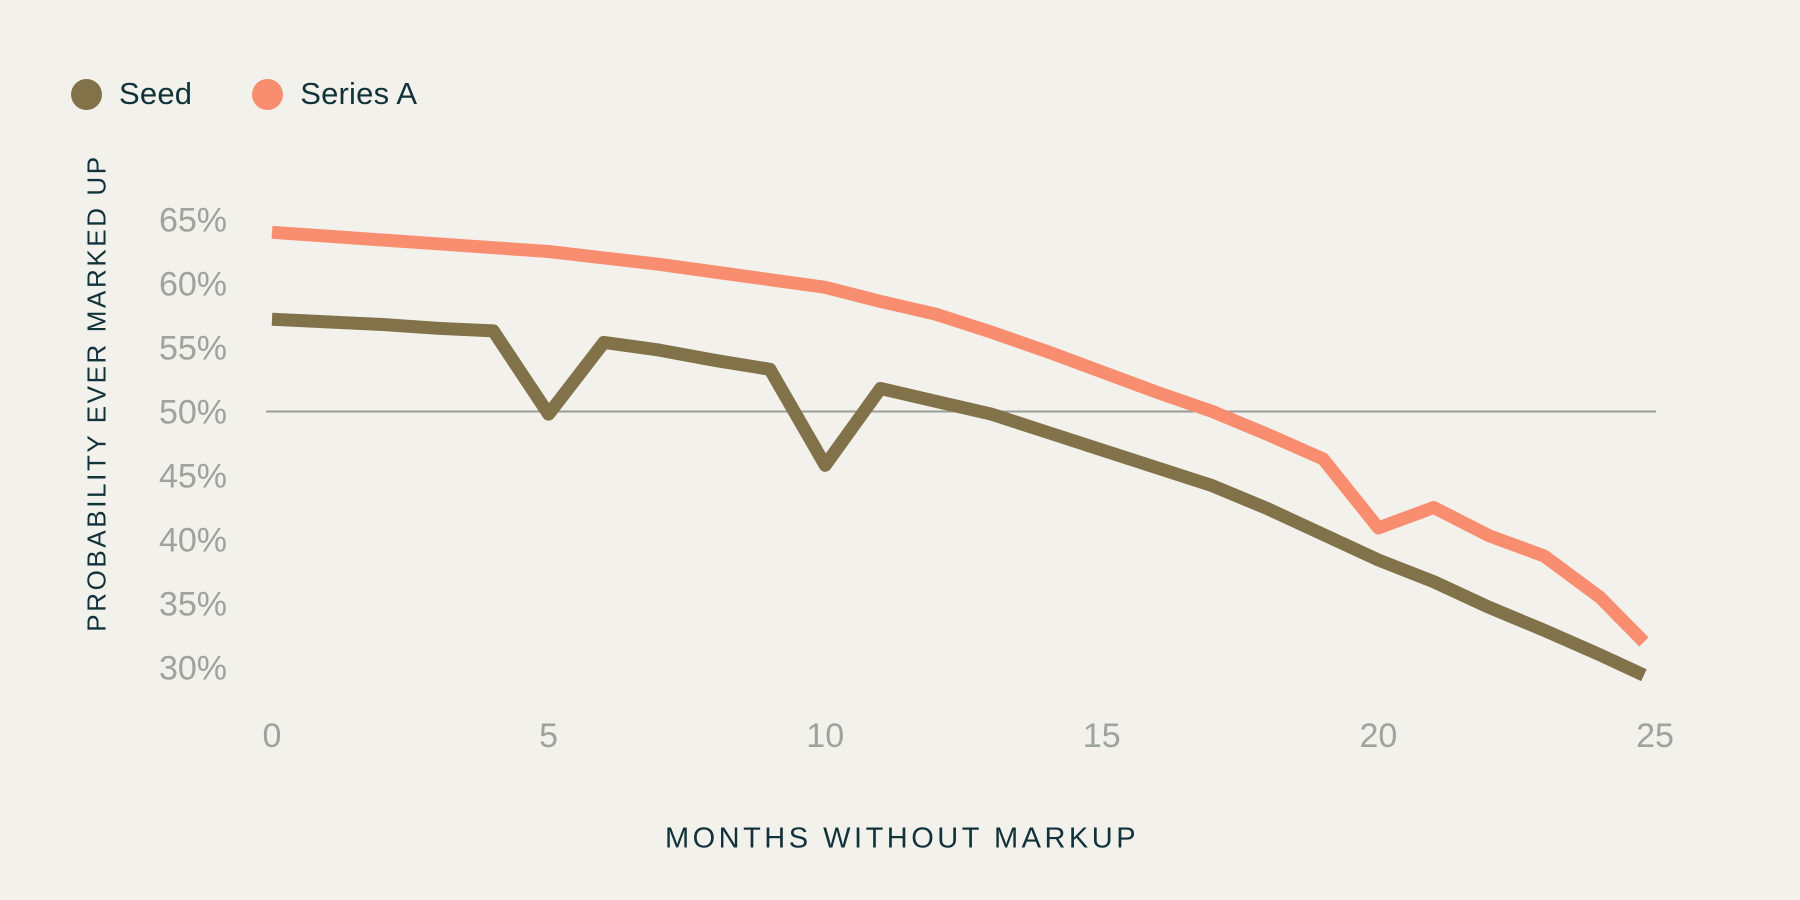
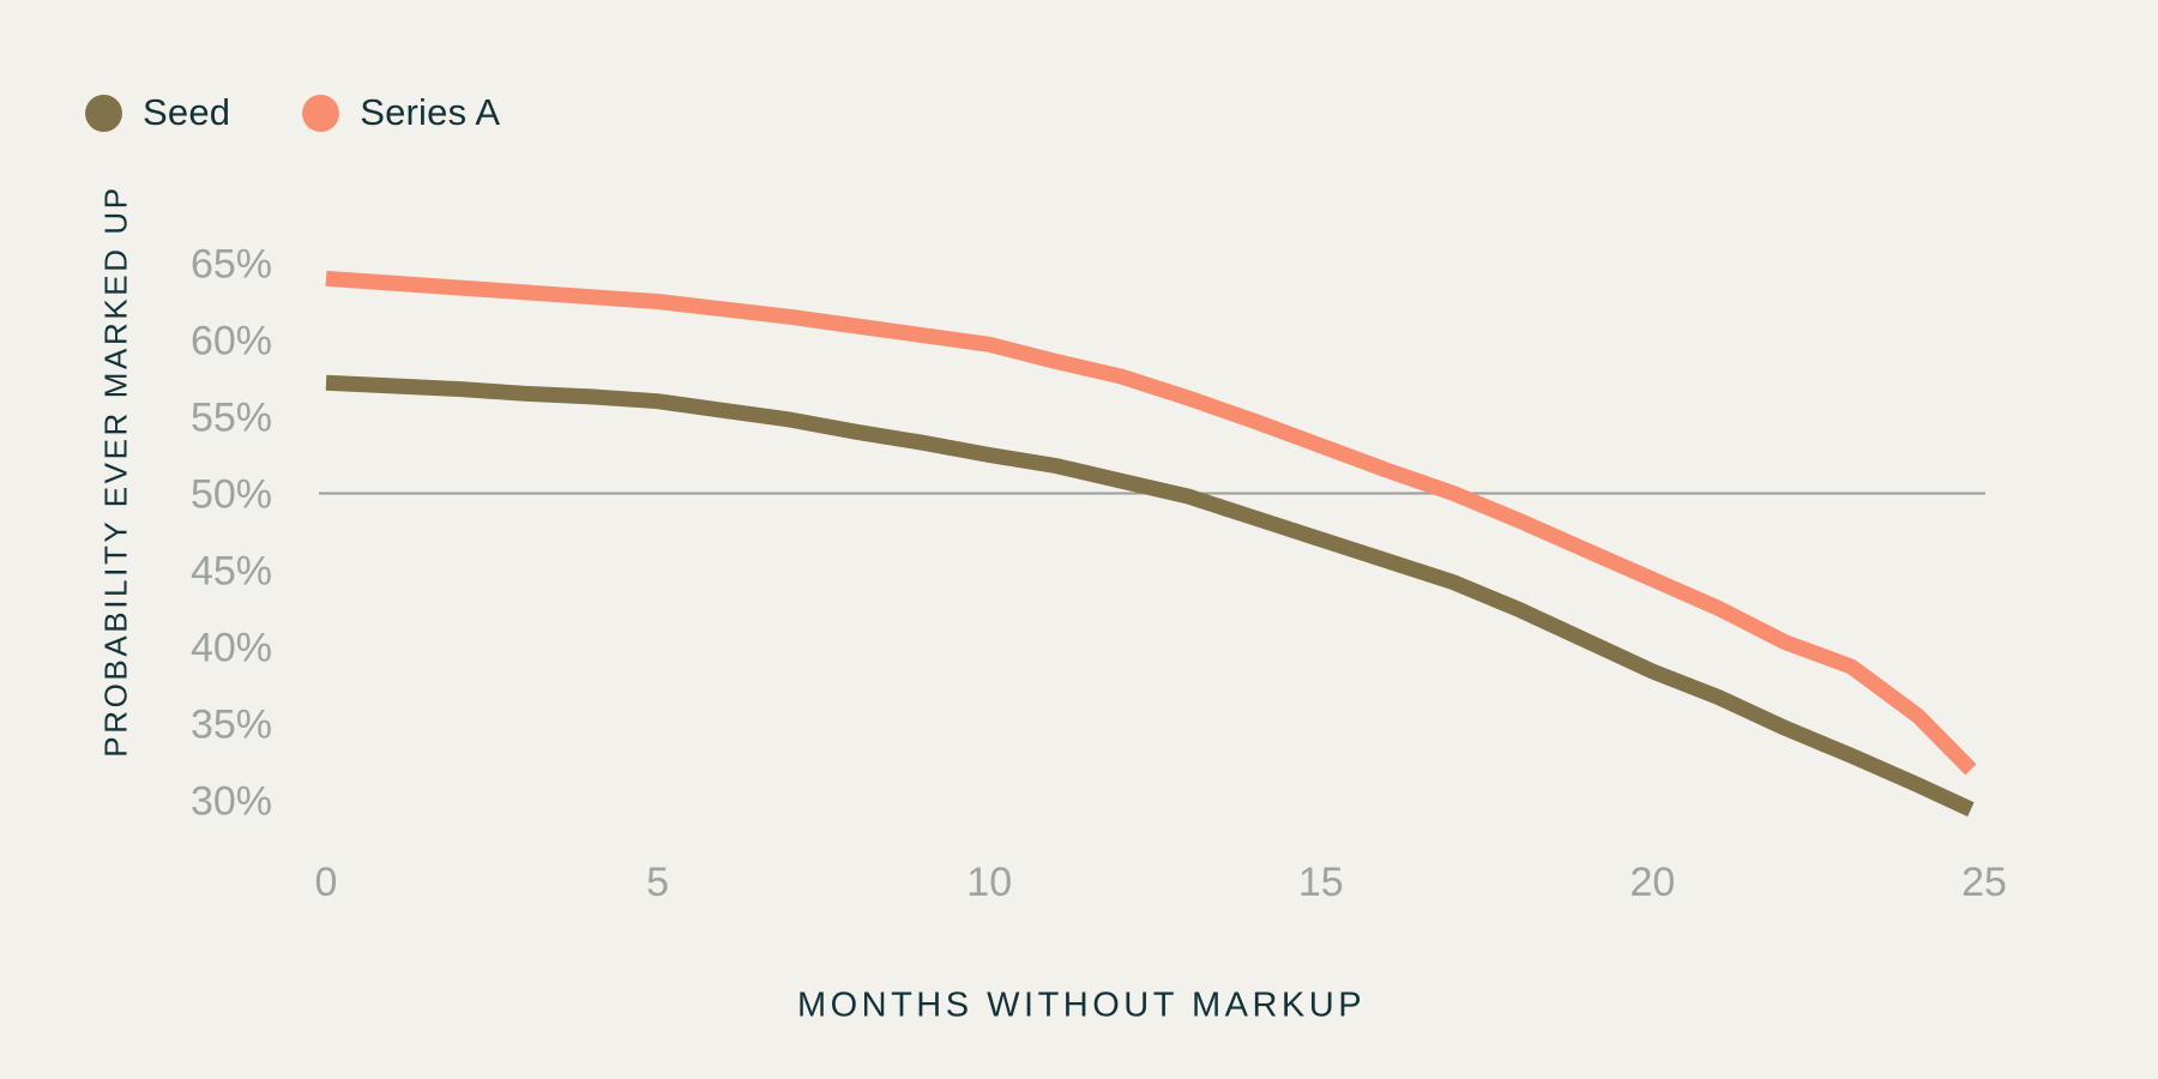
Seed/5: 49.8% -> 56.0%
Seed/10: 45.8% -> 52.5%
Series A/20: 40.9% -> 44.4%
